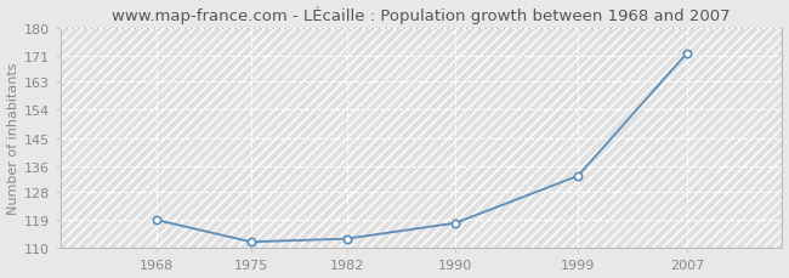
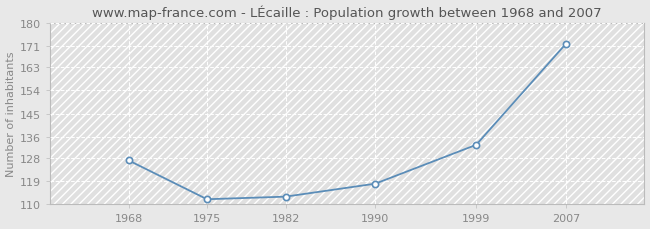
1968: 119 -> 127
